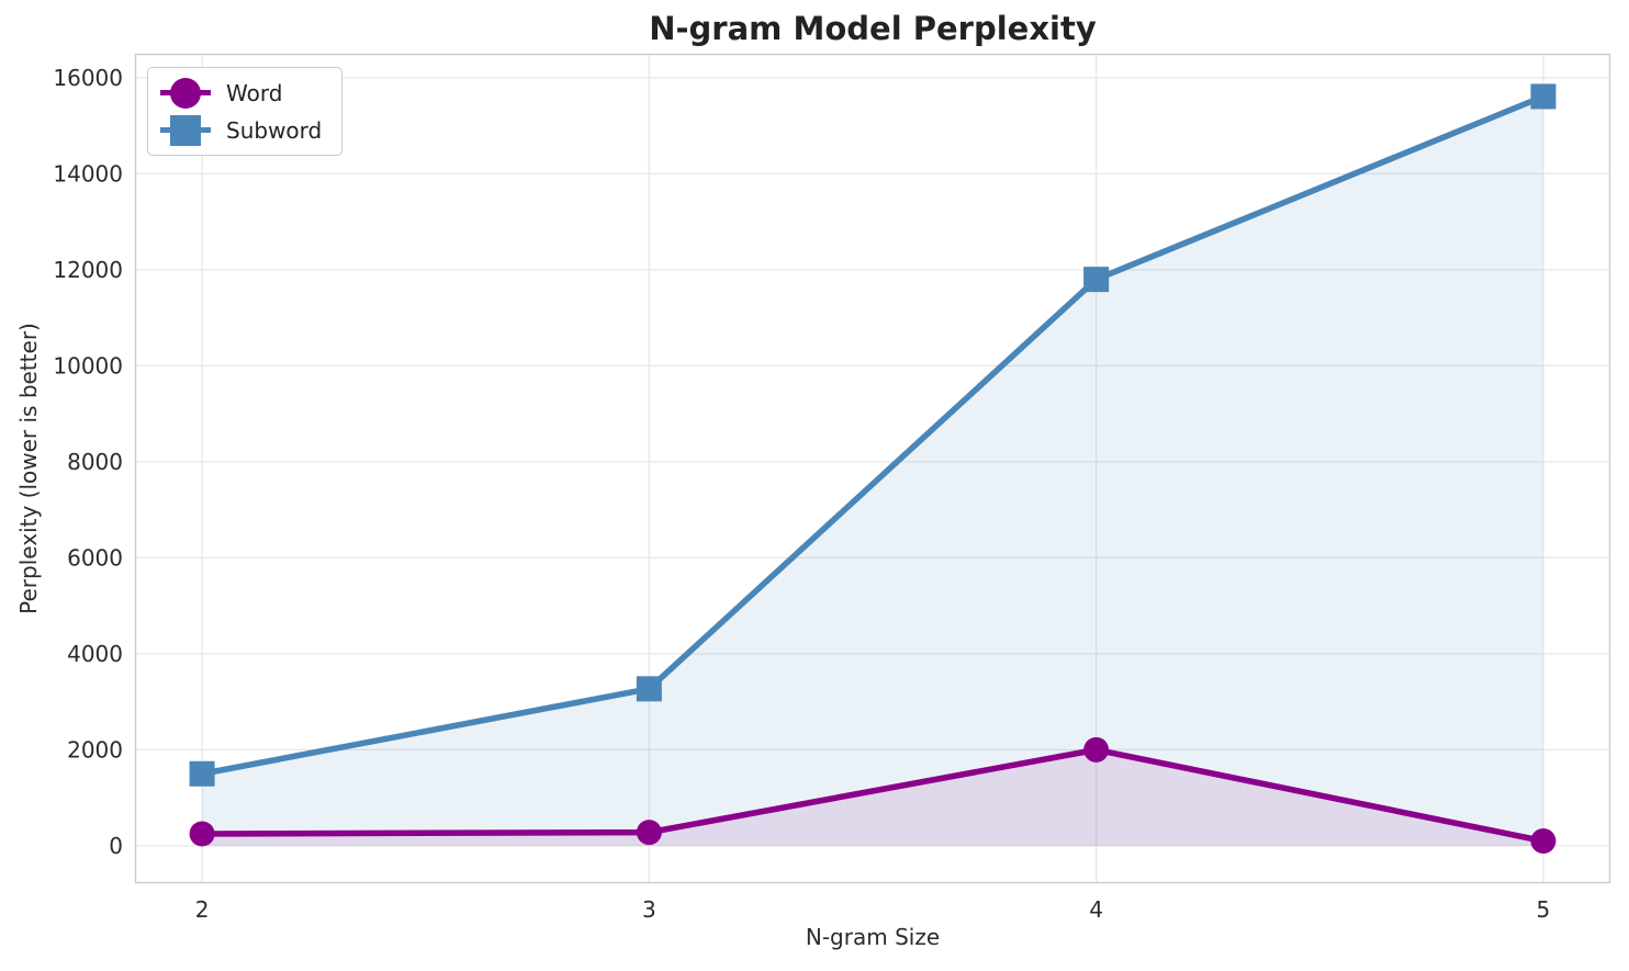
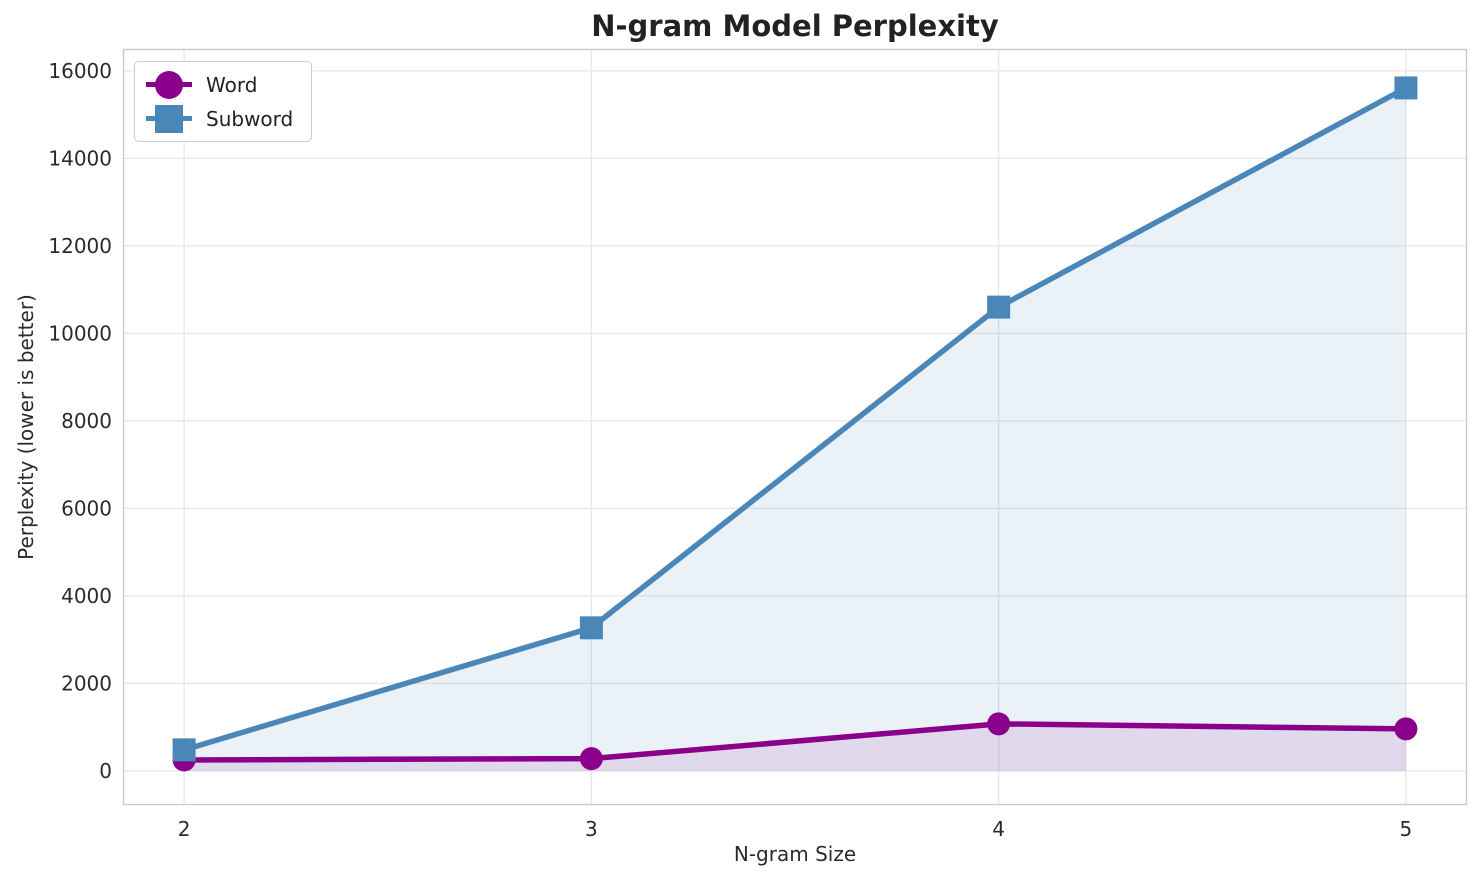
Subword/2: 1500 -> 500
Word/4: 2000 -> 1100
Subword/4: 11800 -> 10600
Word/5: 100 -> 1000
